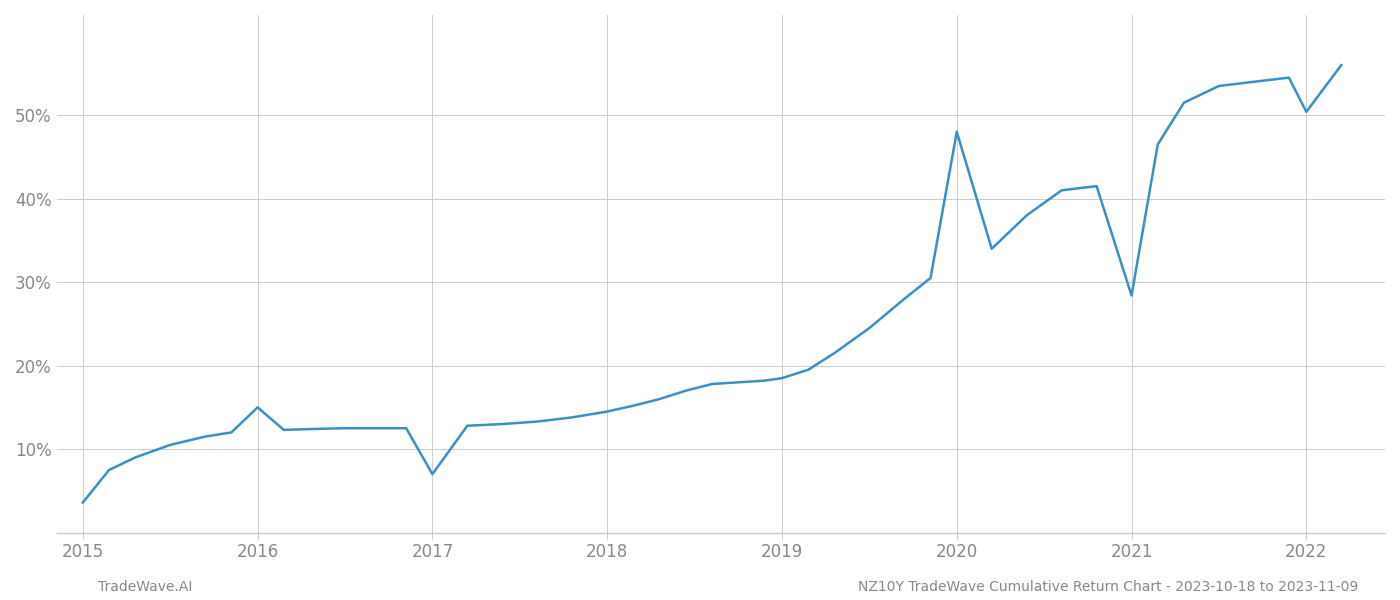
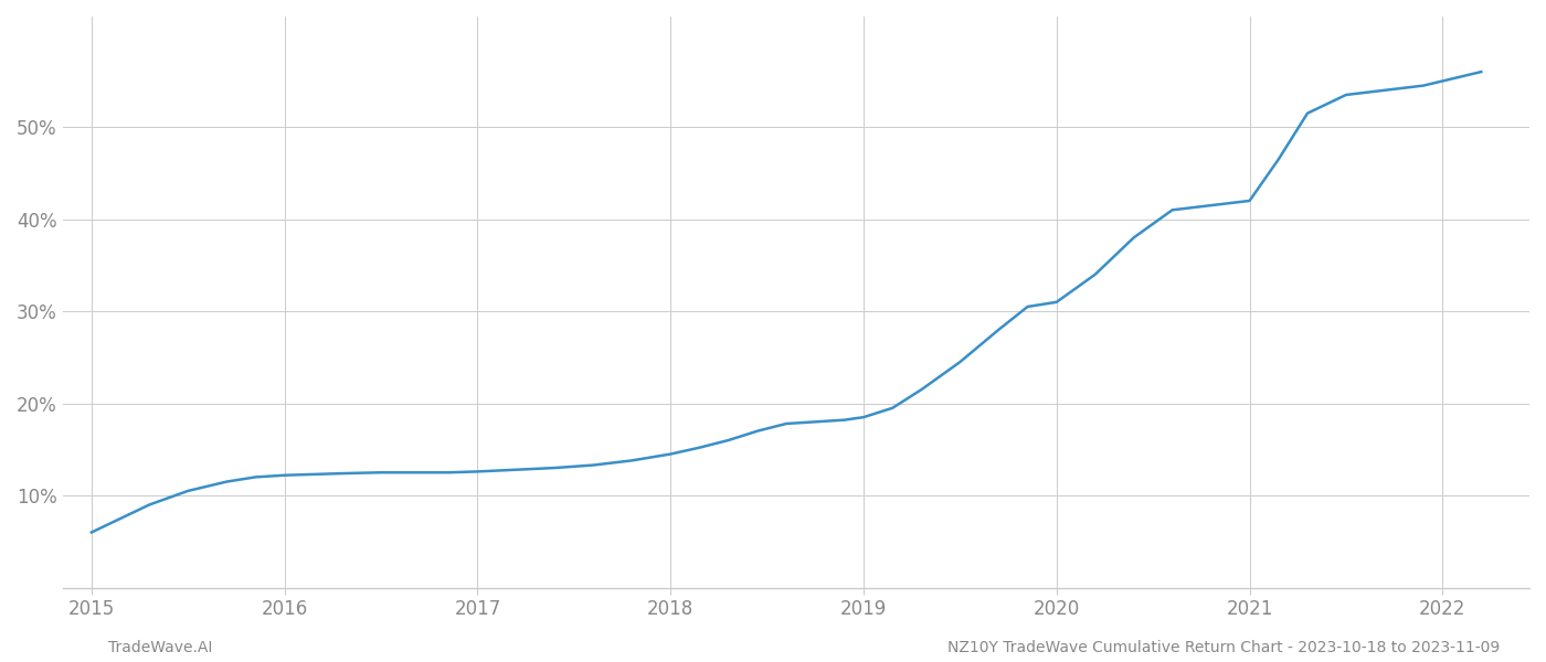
2015: 3.6% -> 6.0%
2016: 15.0% -> 12.2%
2017: 7.0% -> 12.6%
2020: 48.0% -> 31.0%
2021: 28.4% -> 42.0%
2022: 50.4% -> 55.0%
